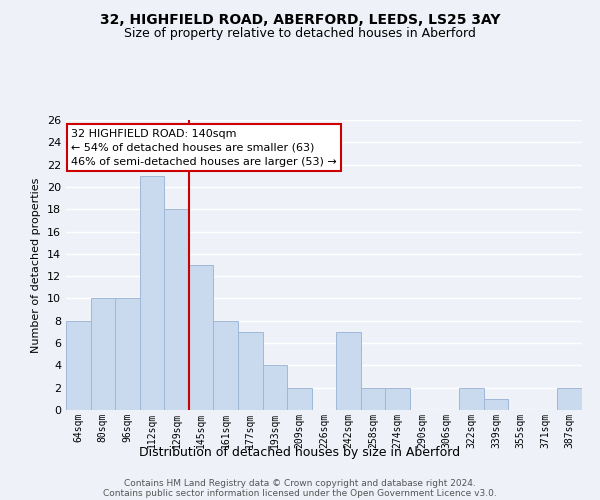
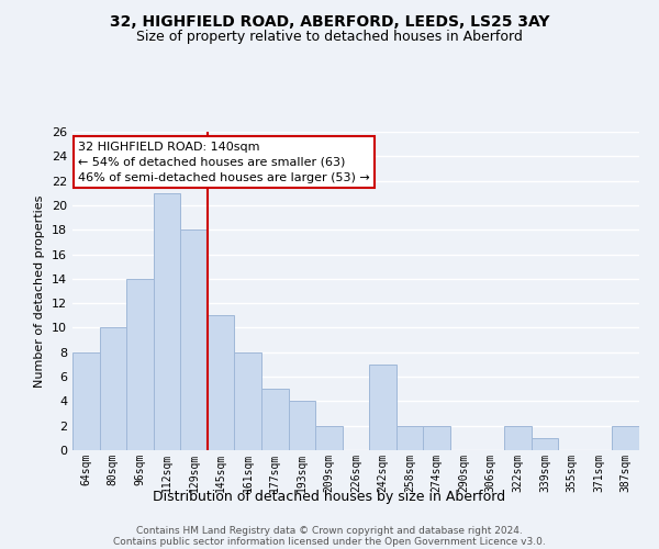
96sqm: 10 -> 14
145sqm: 13 -> 11
177sqm: 7 -> 5
